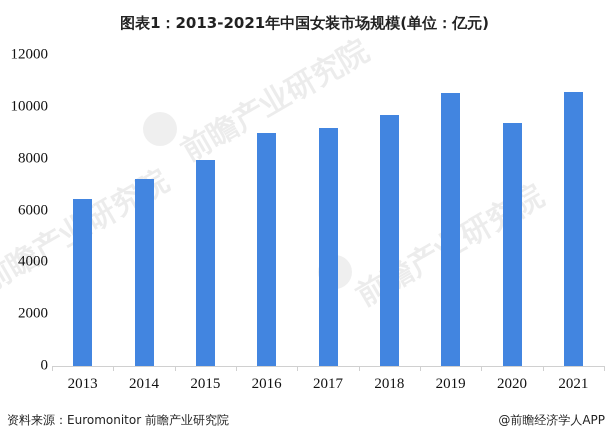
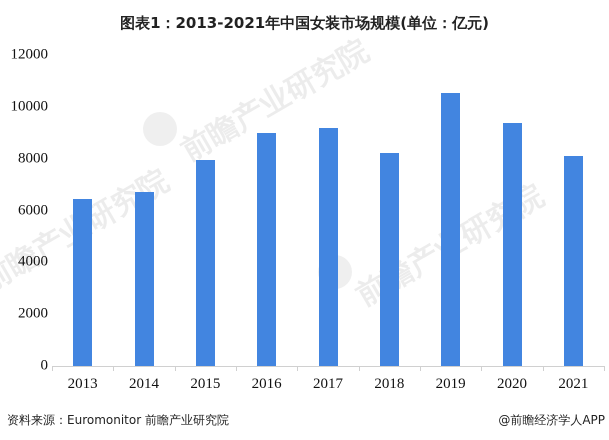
2014: 7200 -> 6700
2018: 9700 -> 8200
2021: 10600 -> 8100
